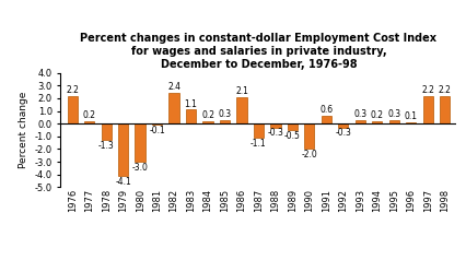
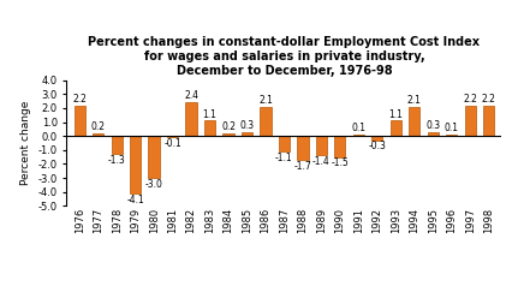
1988: -0.3 -> -1.7
1989: -0.5 -> -1.4
1990: -2.0 -> -1.5
1991: 0.6 -> 0.1
1993: 0.3 -> 1.1
1994: 0.2 -> 2.1
